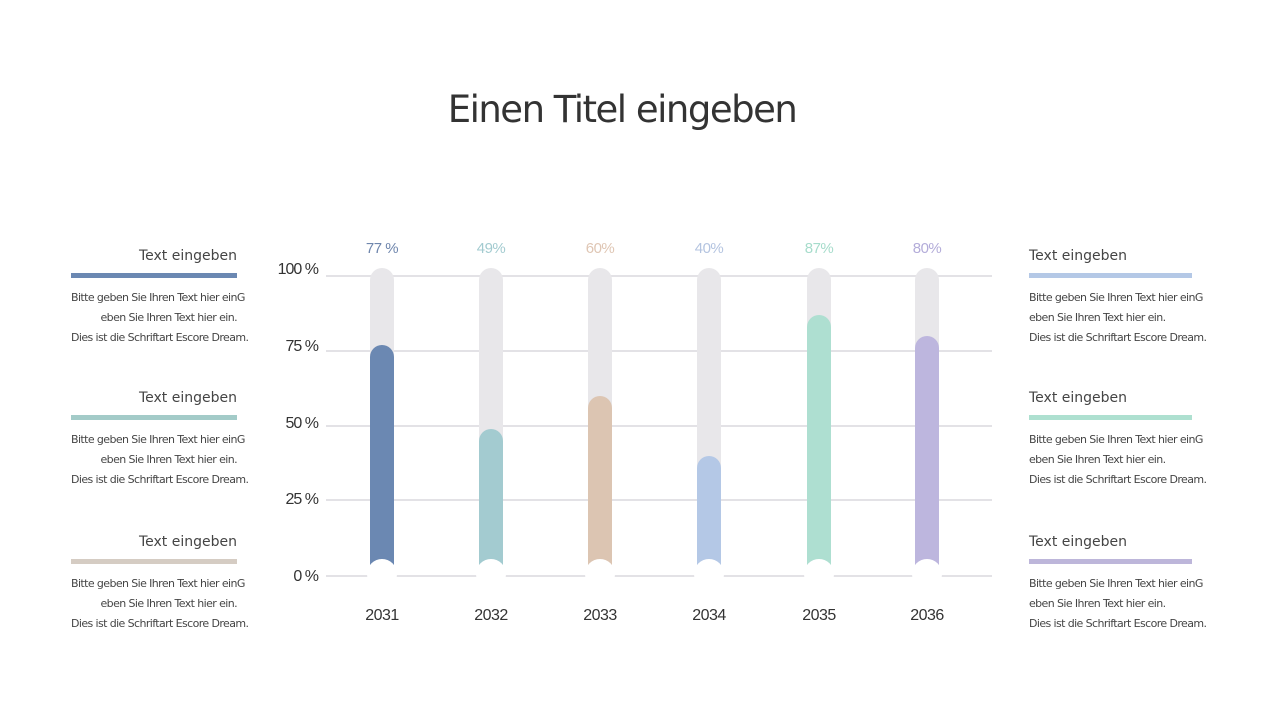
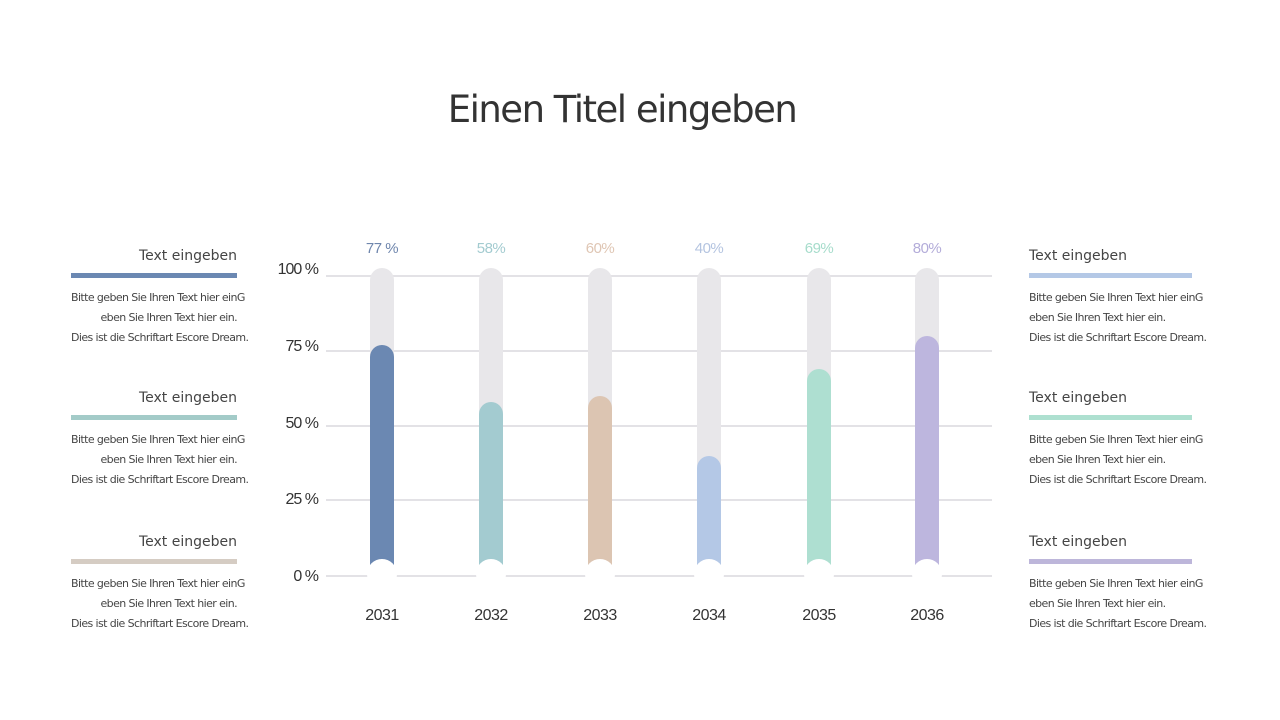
2032: 49% -> 58%
2035: 87% -> 69%
